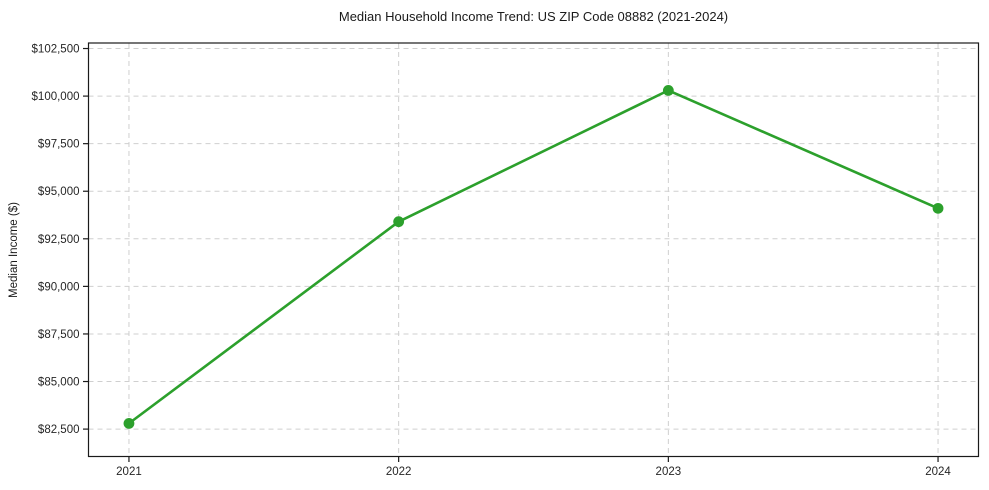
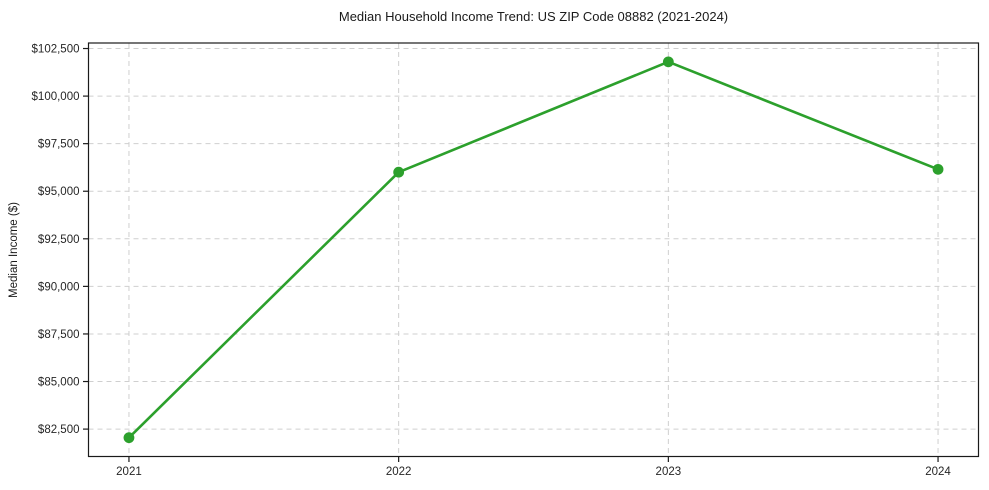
2021: $82800 -> $82000
2022: $93400 -> $96000
2023: $100300 -> $101800
2024: $94100 -> $96200
